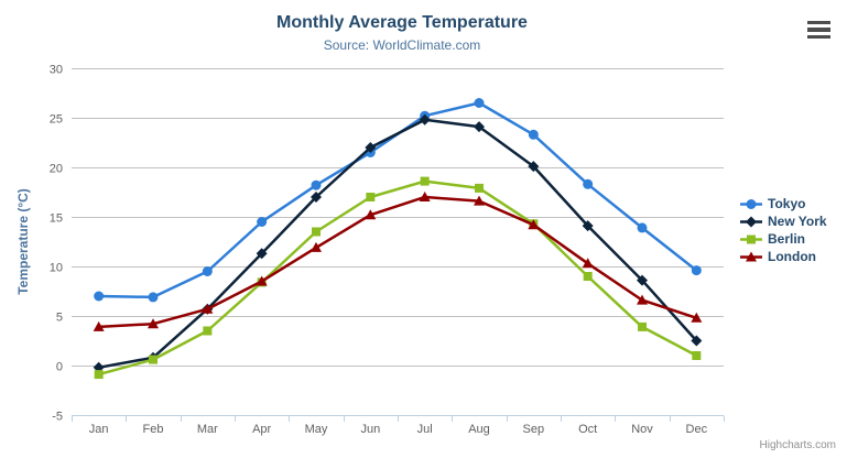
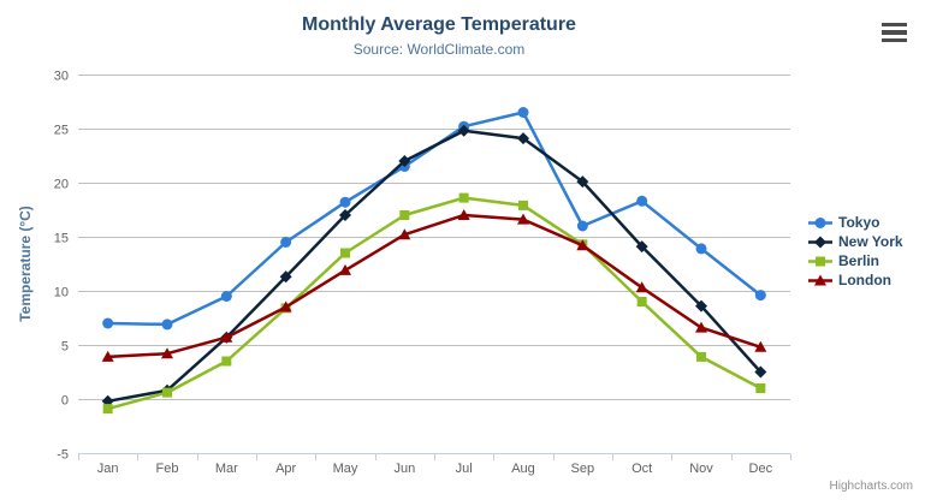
Tokyo/Sep: 23 -> 16
